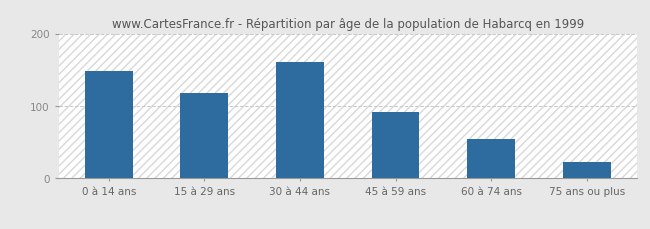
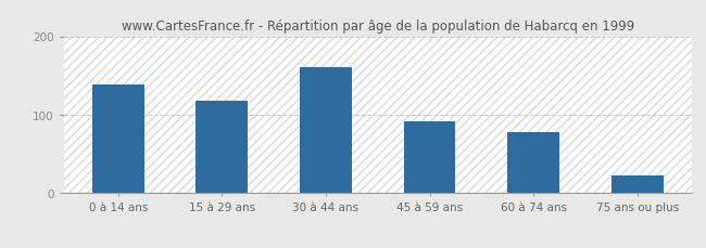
0 à 14 ans: 148 -> 138
60 à 74 ans: 54 -> 78
